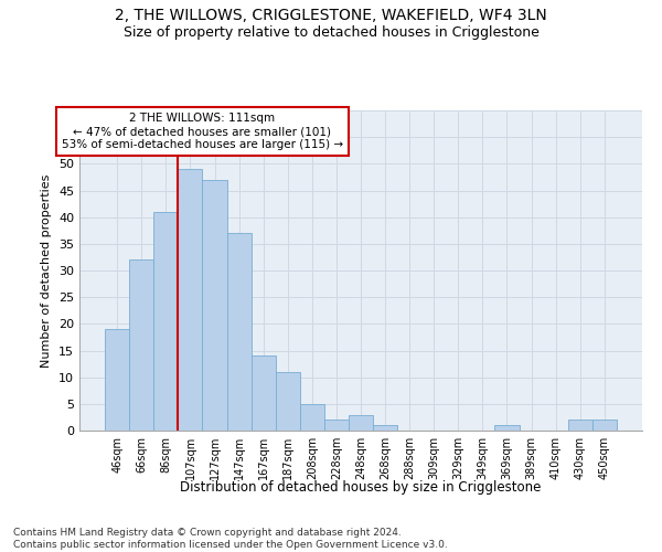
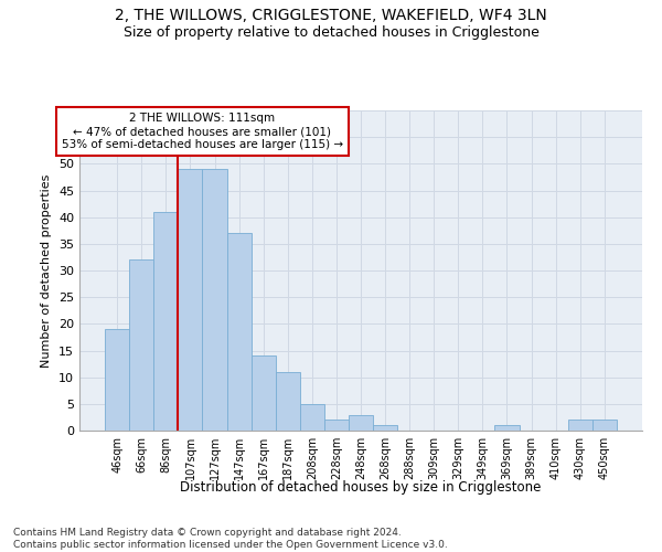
127sqm: 47 -> 49
